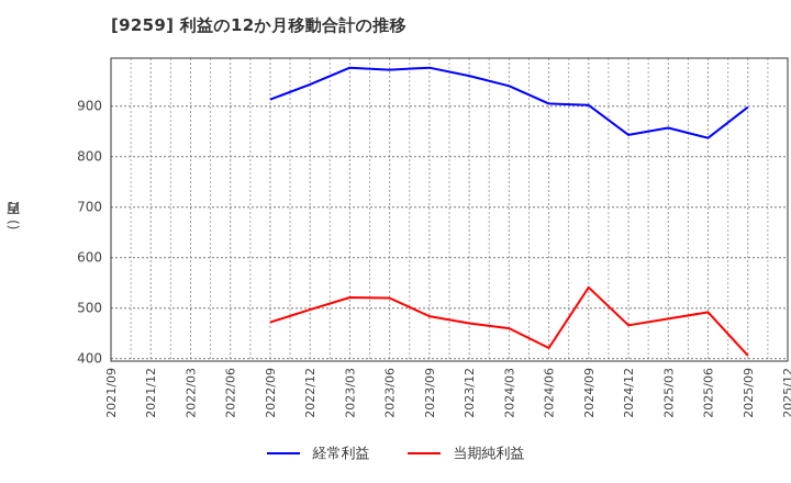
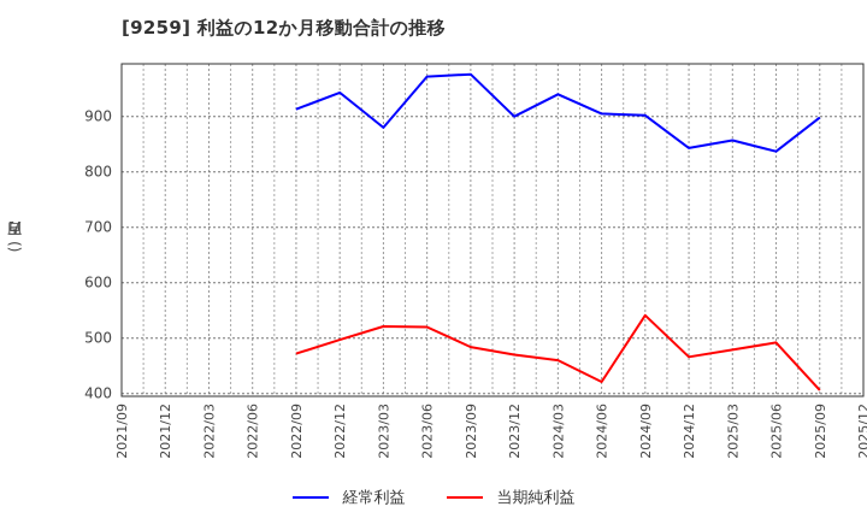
経常利益/2023/03: 980 -> 880
経常利益/2023/12: 960 -> 900
